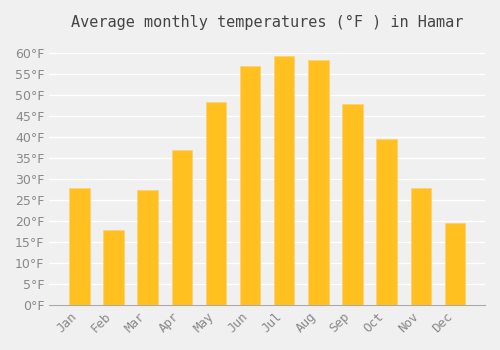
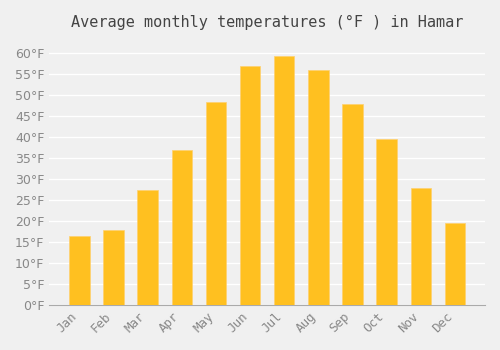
Jan: 28.0°F -> 16.5°F
Aug: 58.5°F -> 56.0°F
